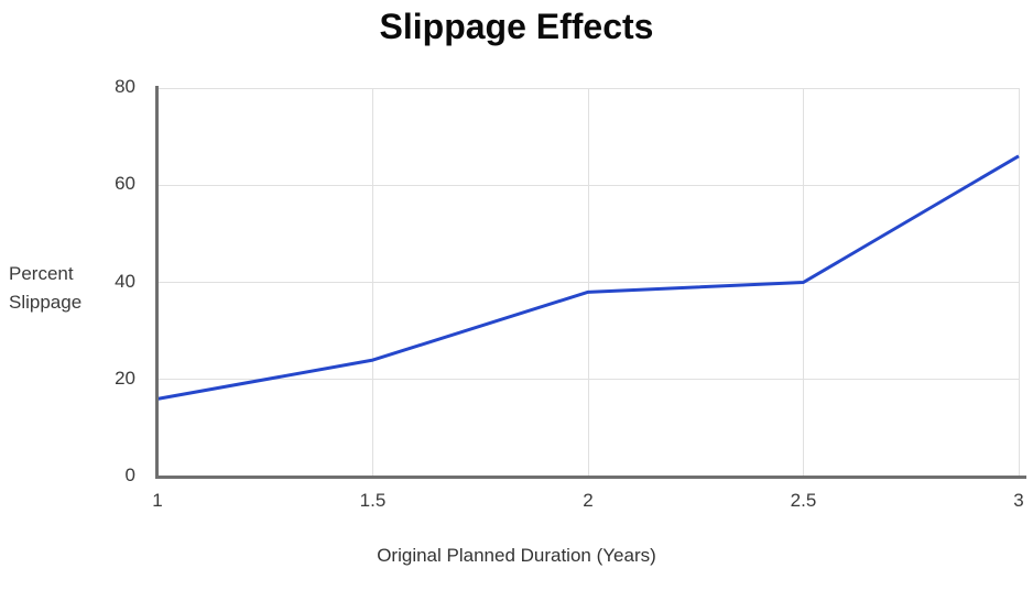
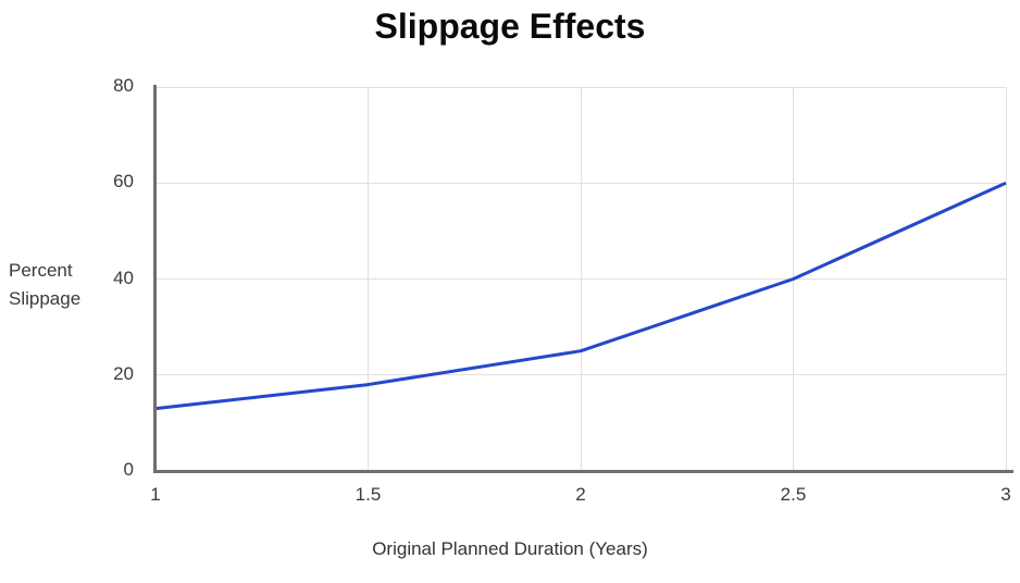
1: 16 -> 13
1.5: 24 -> 18
2: 38 -> 25
3: 66 -> 60
